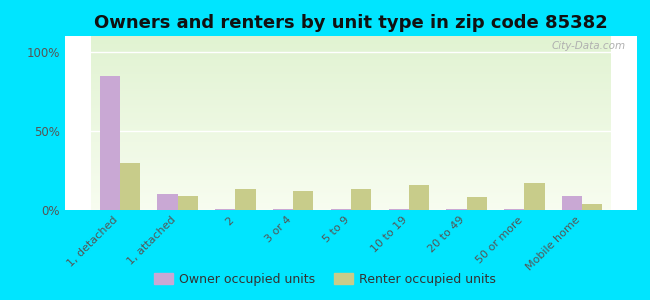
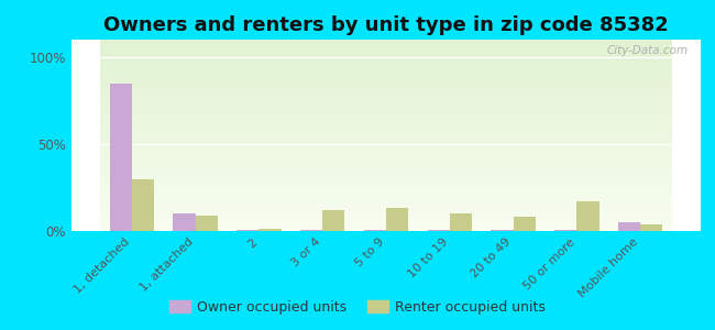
Renter occupied units/2: 13% -> 1%
Renter occupied units/10 to 19: 16% -> 10%
Owner occupied units/Mobile home: 9% -> 5%
